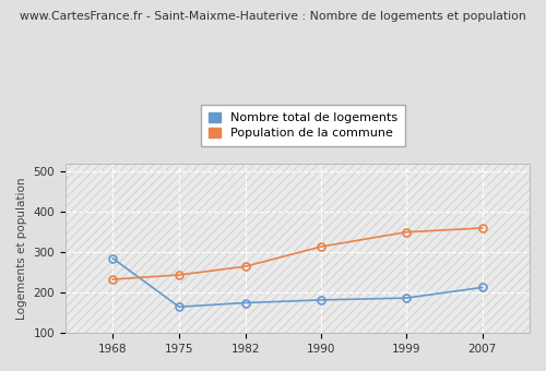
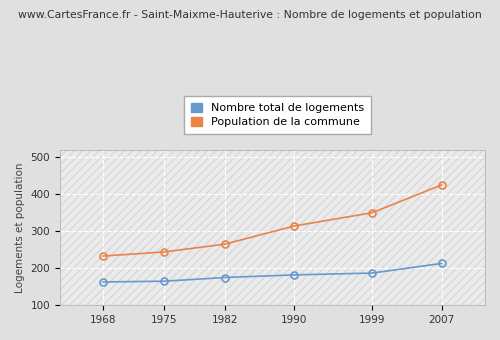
Nombre total de logements/1968: 285 -> 163
Population de la commune/2007: 360 -> 425
